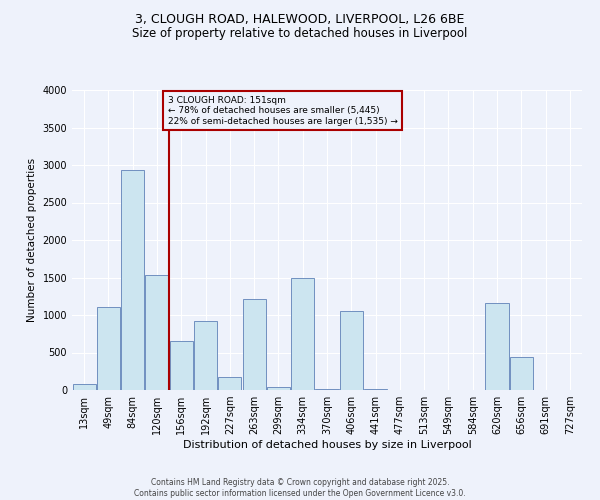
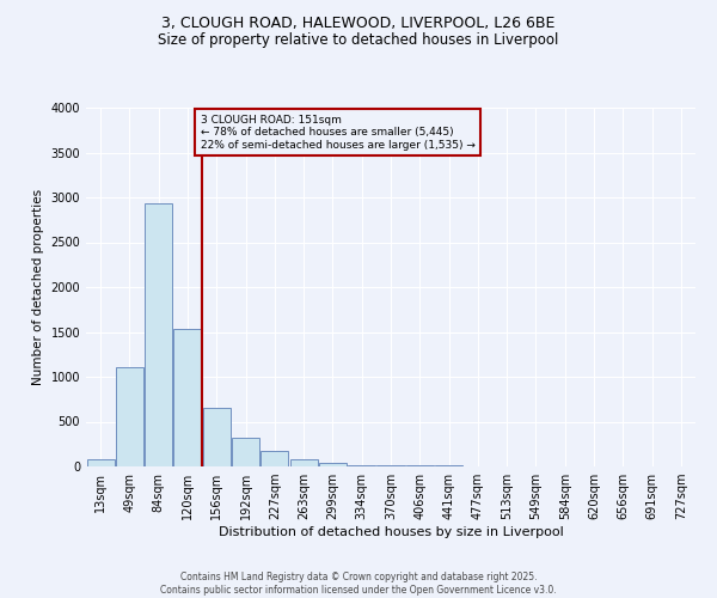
192sqm: 920 -> 320
263sqm: 1220 -> 80
334sqm: 1500 -> 20
406sqm: 1060 -> 10
620sqm: 1160 -> 0
656sqm: 440 -> 0
